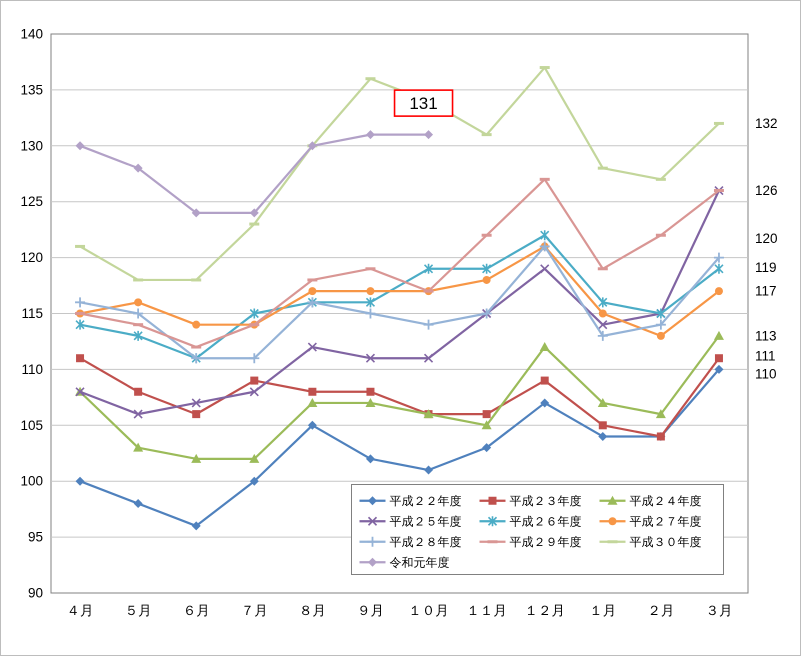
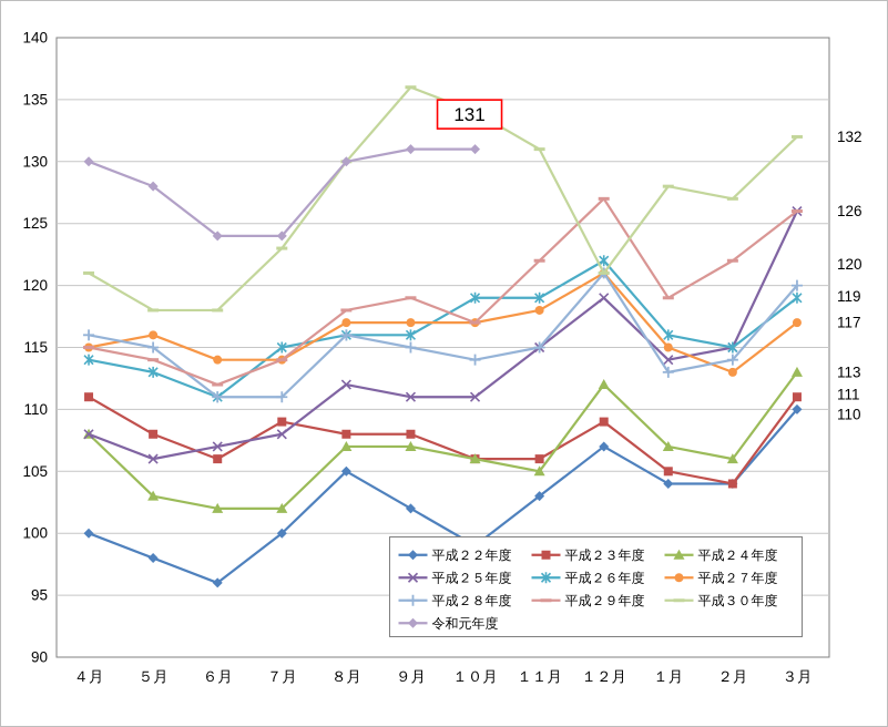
平成２２年度/１０月: 101 -> 99
平成３０年度/１２月: 137 -> 121
